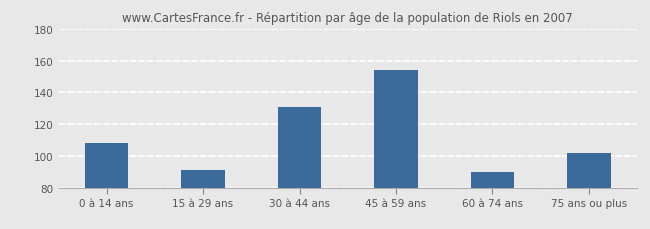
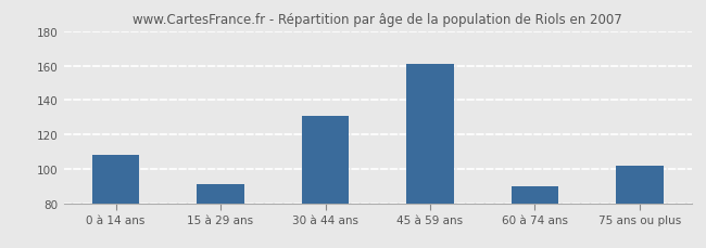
45 à 59 ans: 154 -> 161
